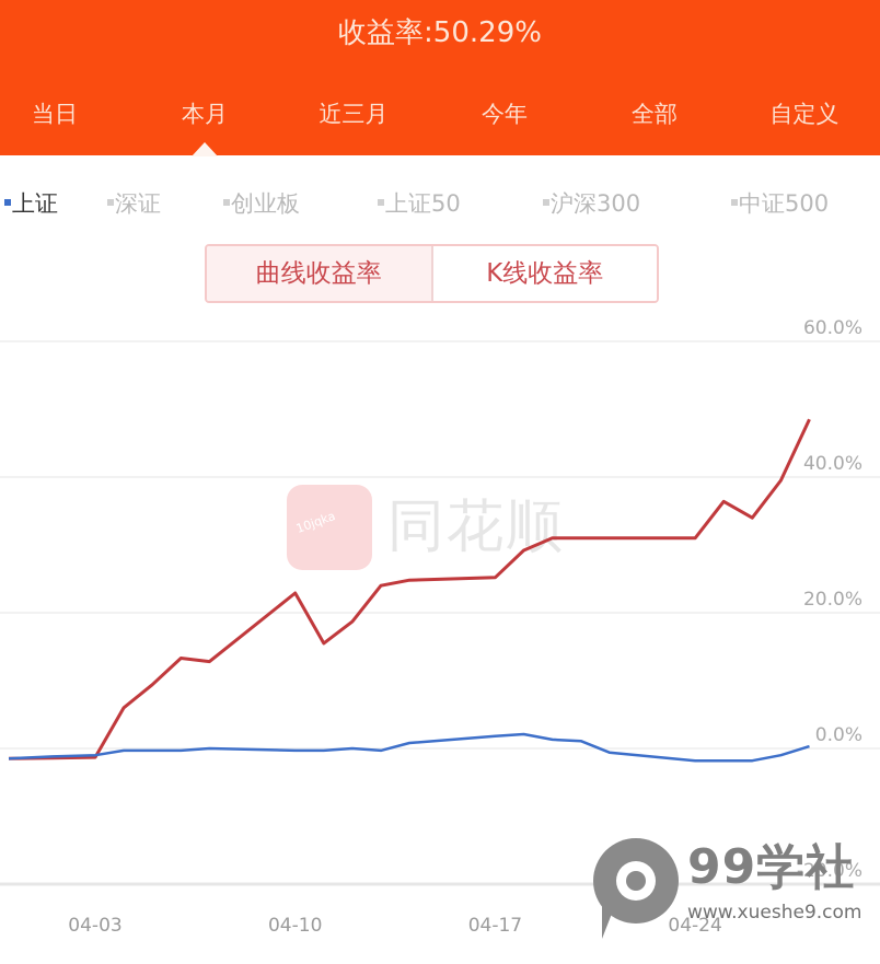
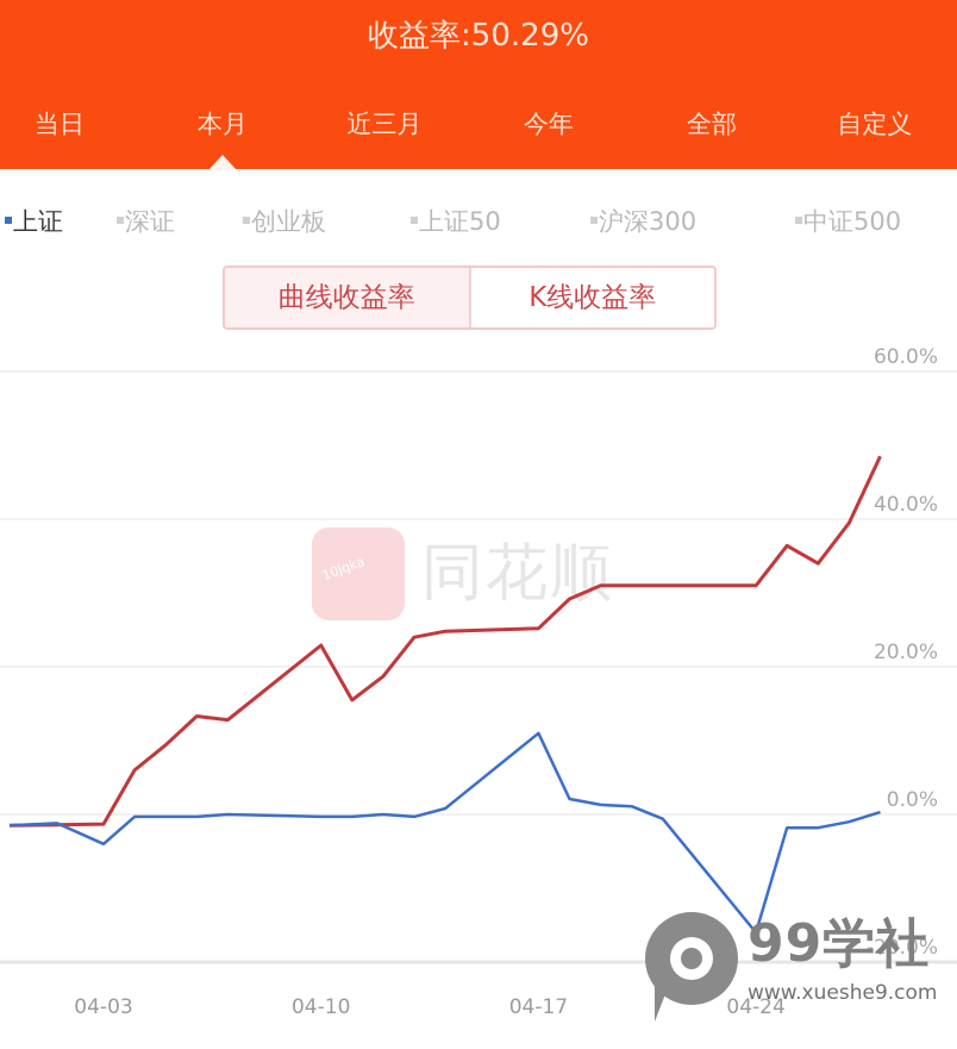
上证/04-03: -1% -> -4%
上证/04-17: 2% -> 11%
上证/04-24: -2% -> -16%
